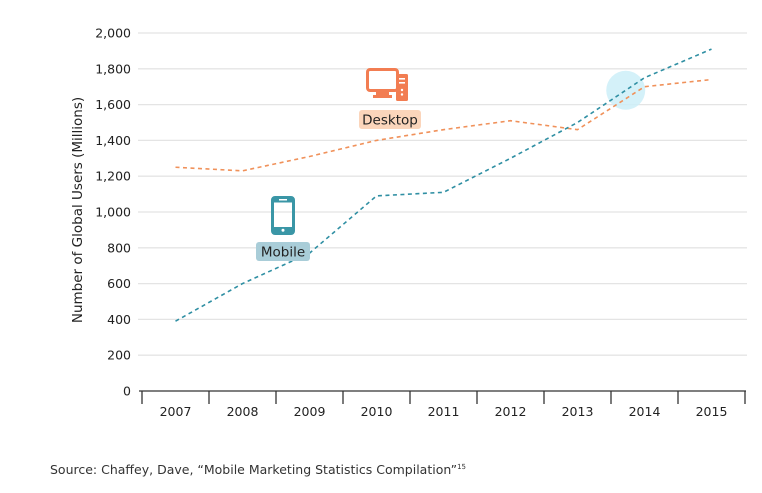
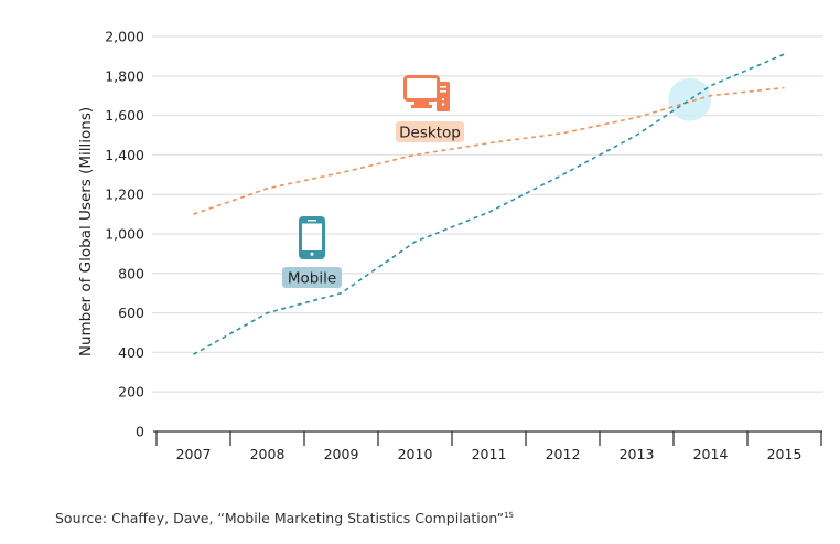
Desktop/2007: 1250 -> 1100
Mobile/2009: 770 -> 700
Mobile/2010: 1090 -> 960
Desktop/2013: 1460 -> 1590
